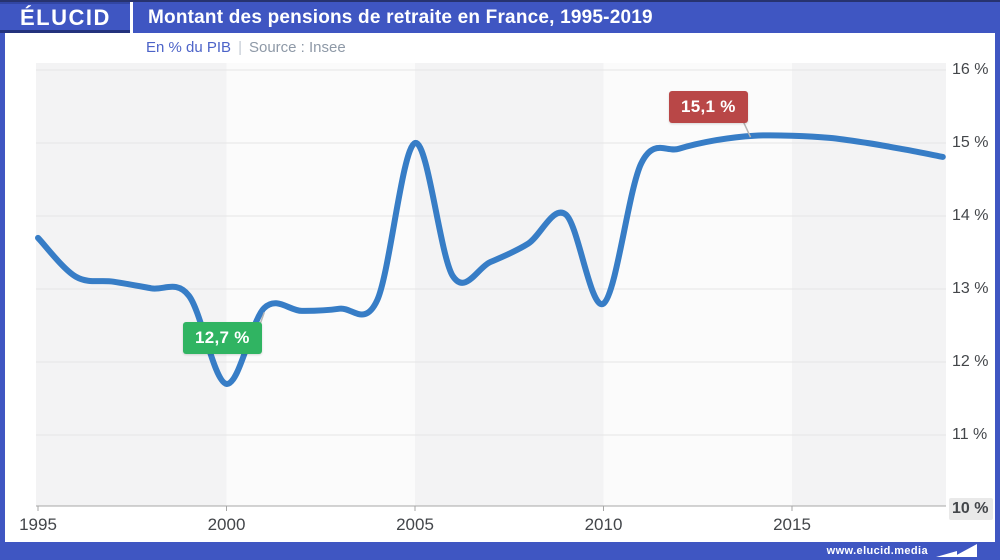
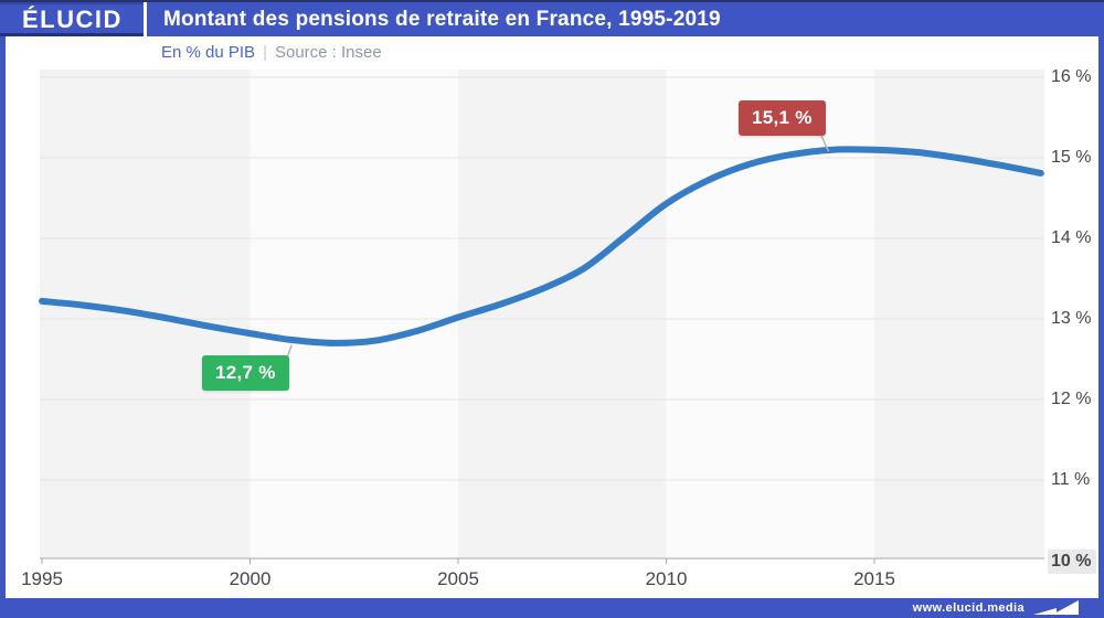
1995: 13.7% -> 13.2%
2000: 11.7% -> 12.8%
2005: 15.0% -> 13.0%
2010: 12.8% -> 14.4%
